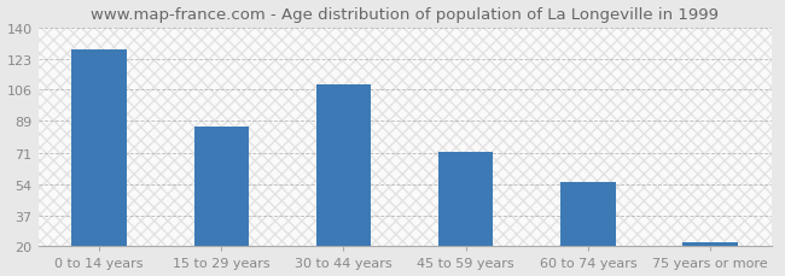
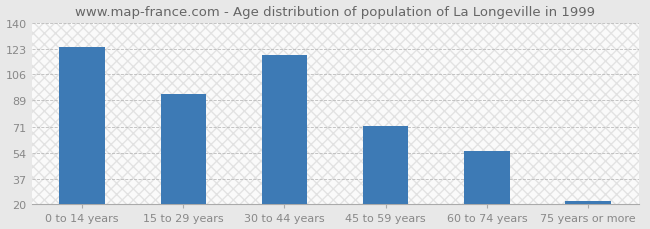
0 to 14 years: 128 -> 124
15 to 29 years: 86 -> 93
30 to 44 years: 109 -> 119
